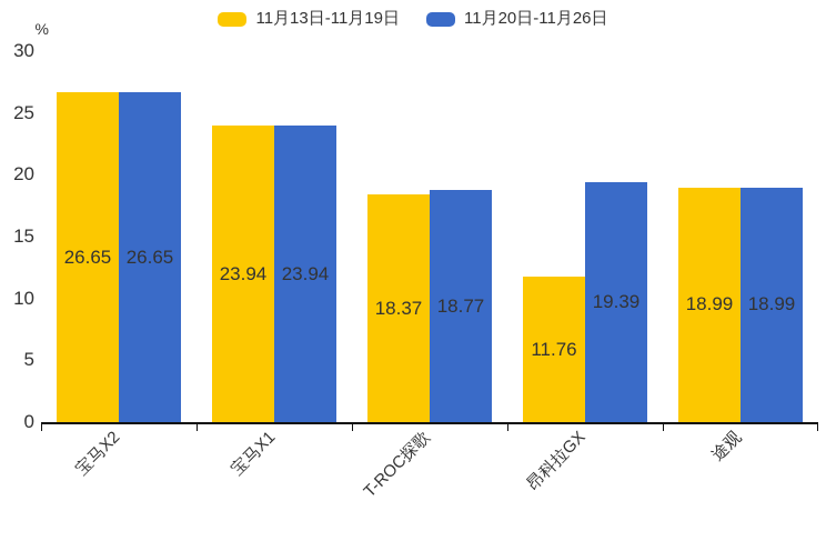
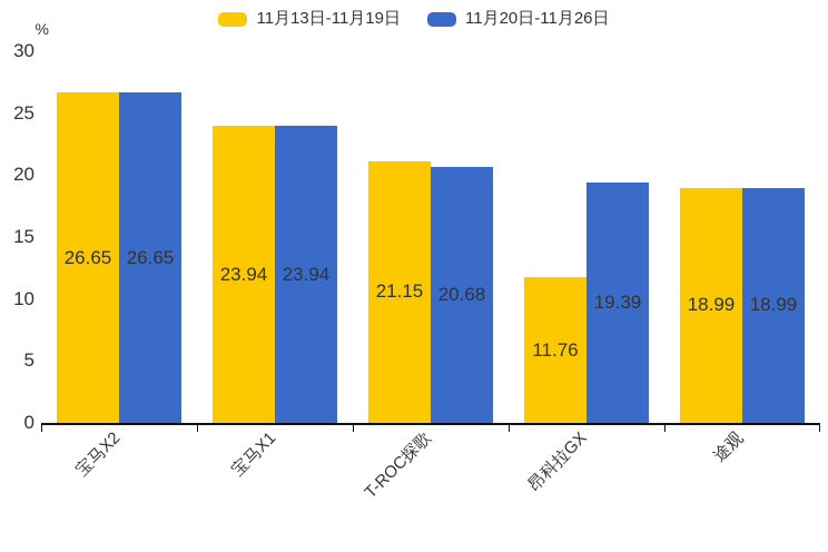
11月13日-11月19日/T-ROC探歌: 18.37 -> 21.15
11月20日-11月26日/T-ROC探歌: 18.77 -> 20.68
